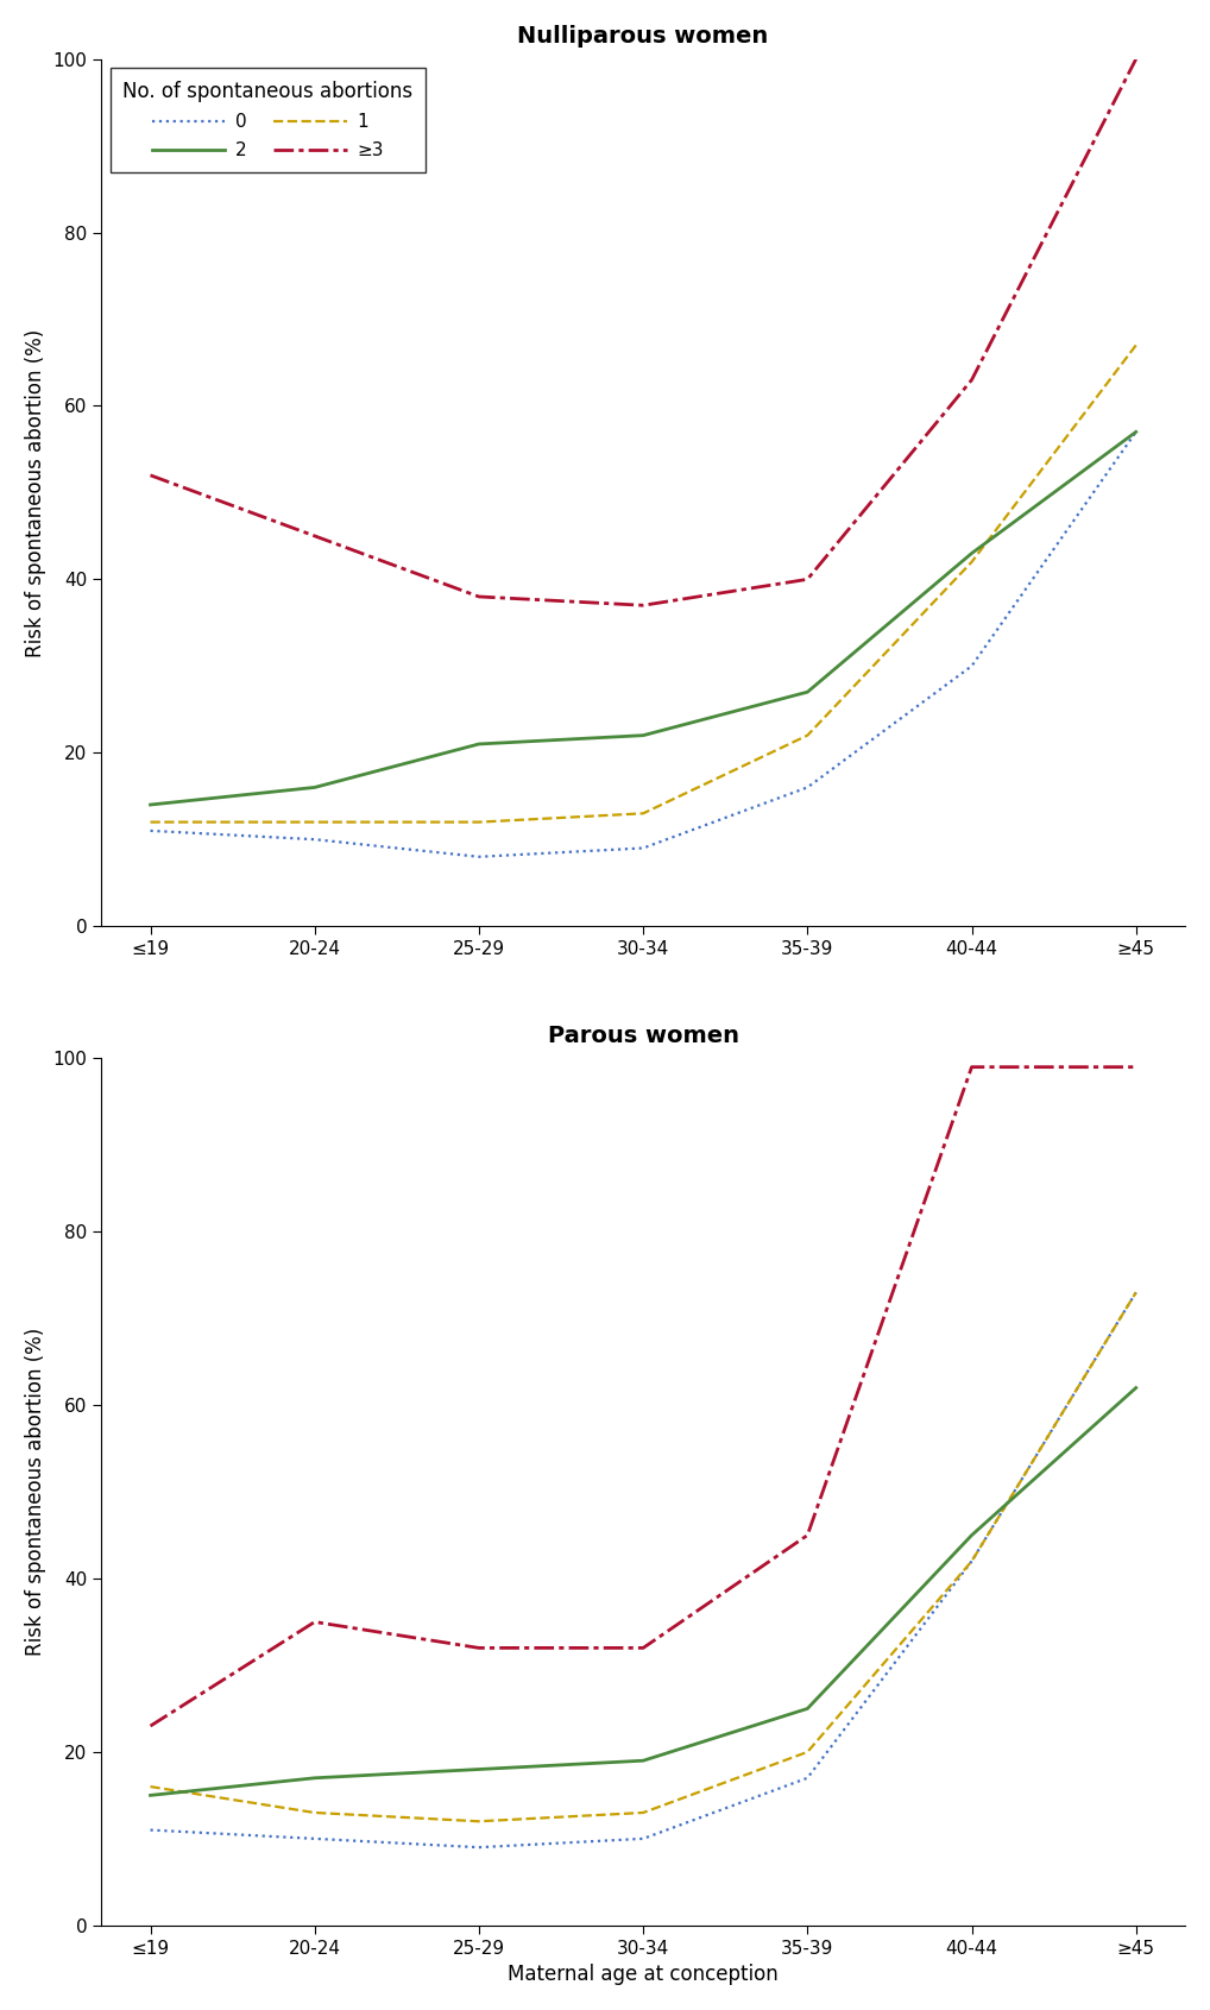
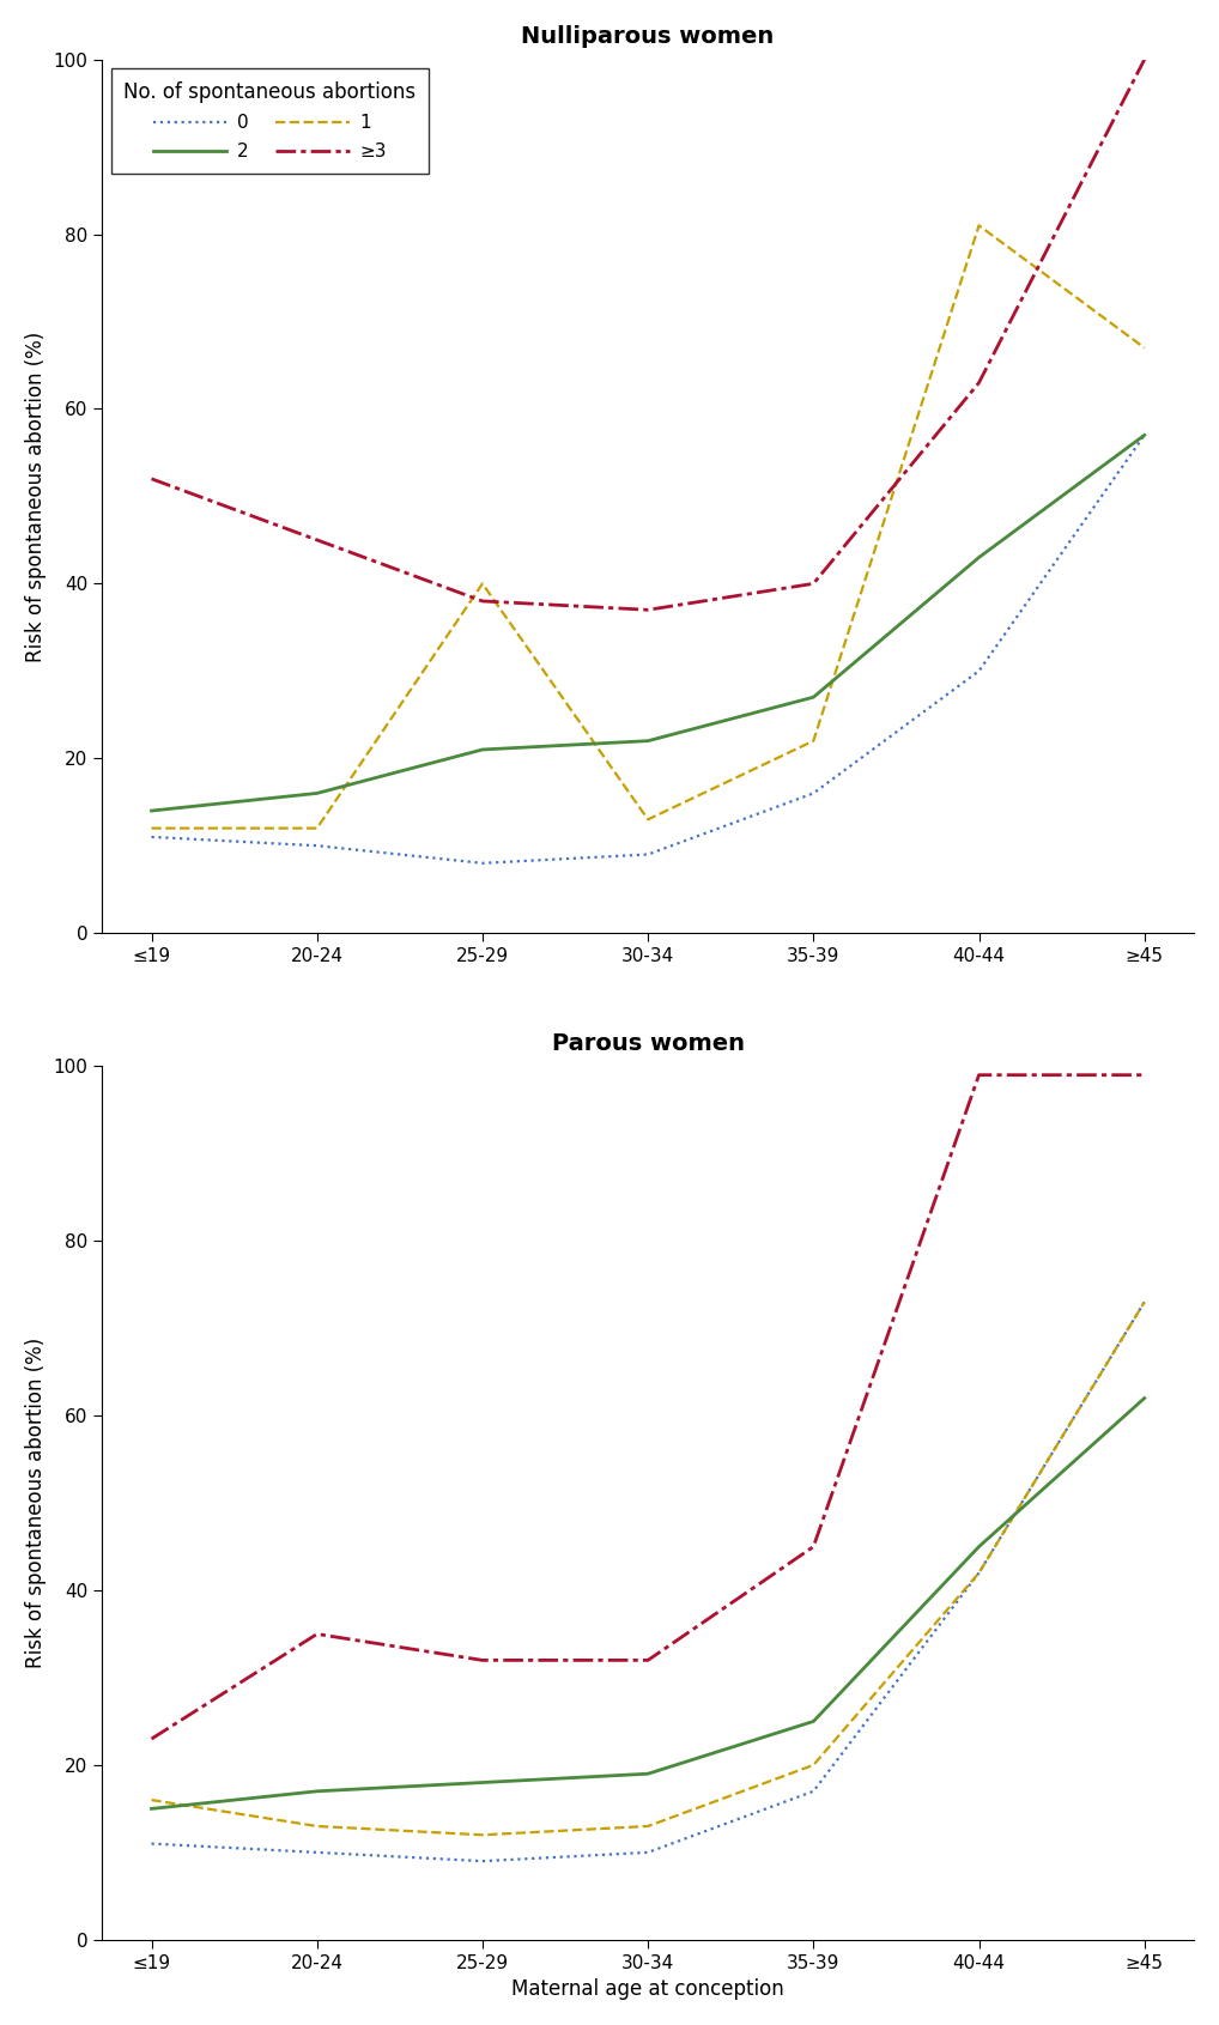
Nulliparous women/1/25-29: 12 -> 40
Nulliparous women/1/40-44: 42 -> 81
